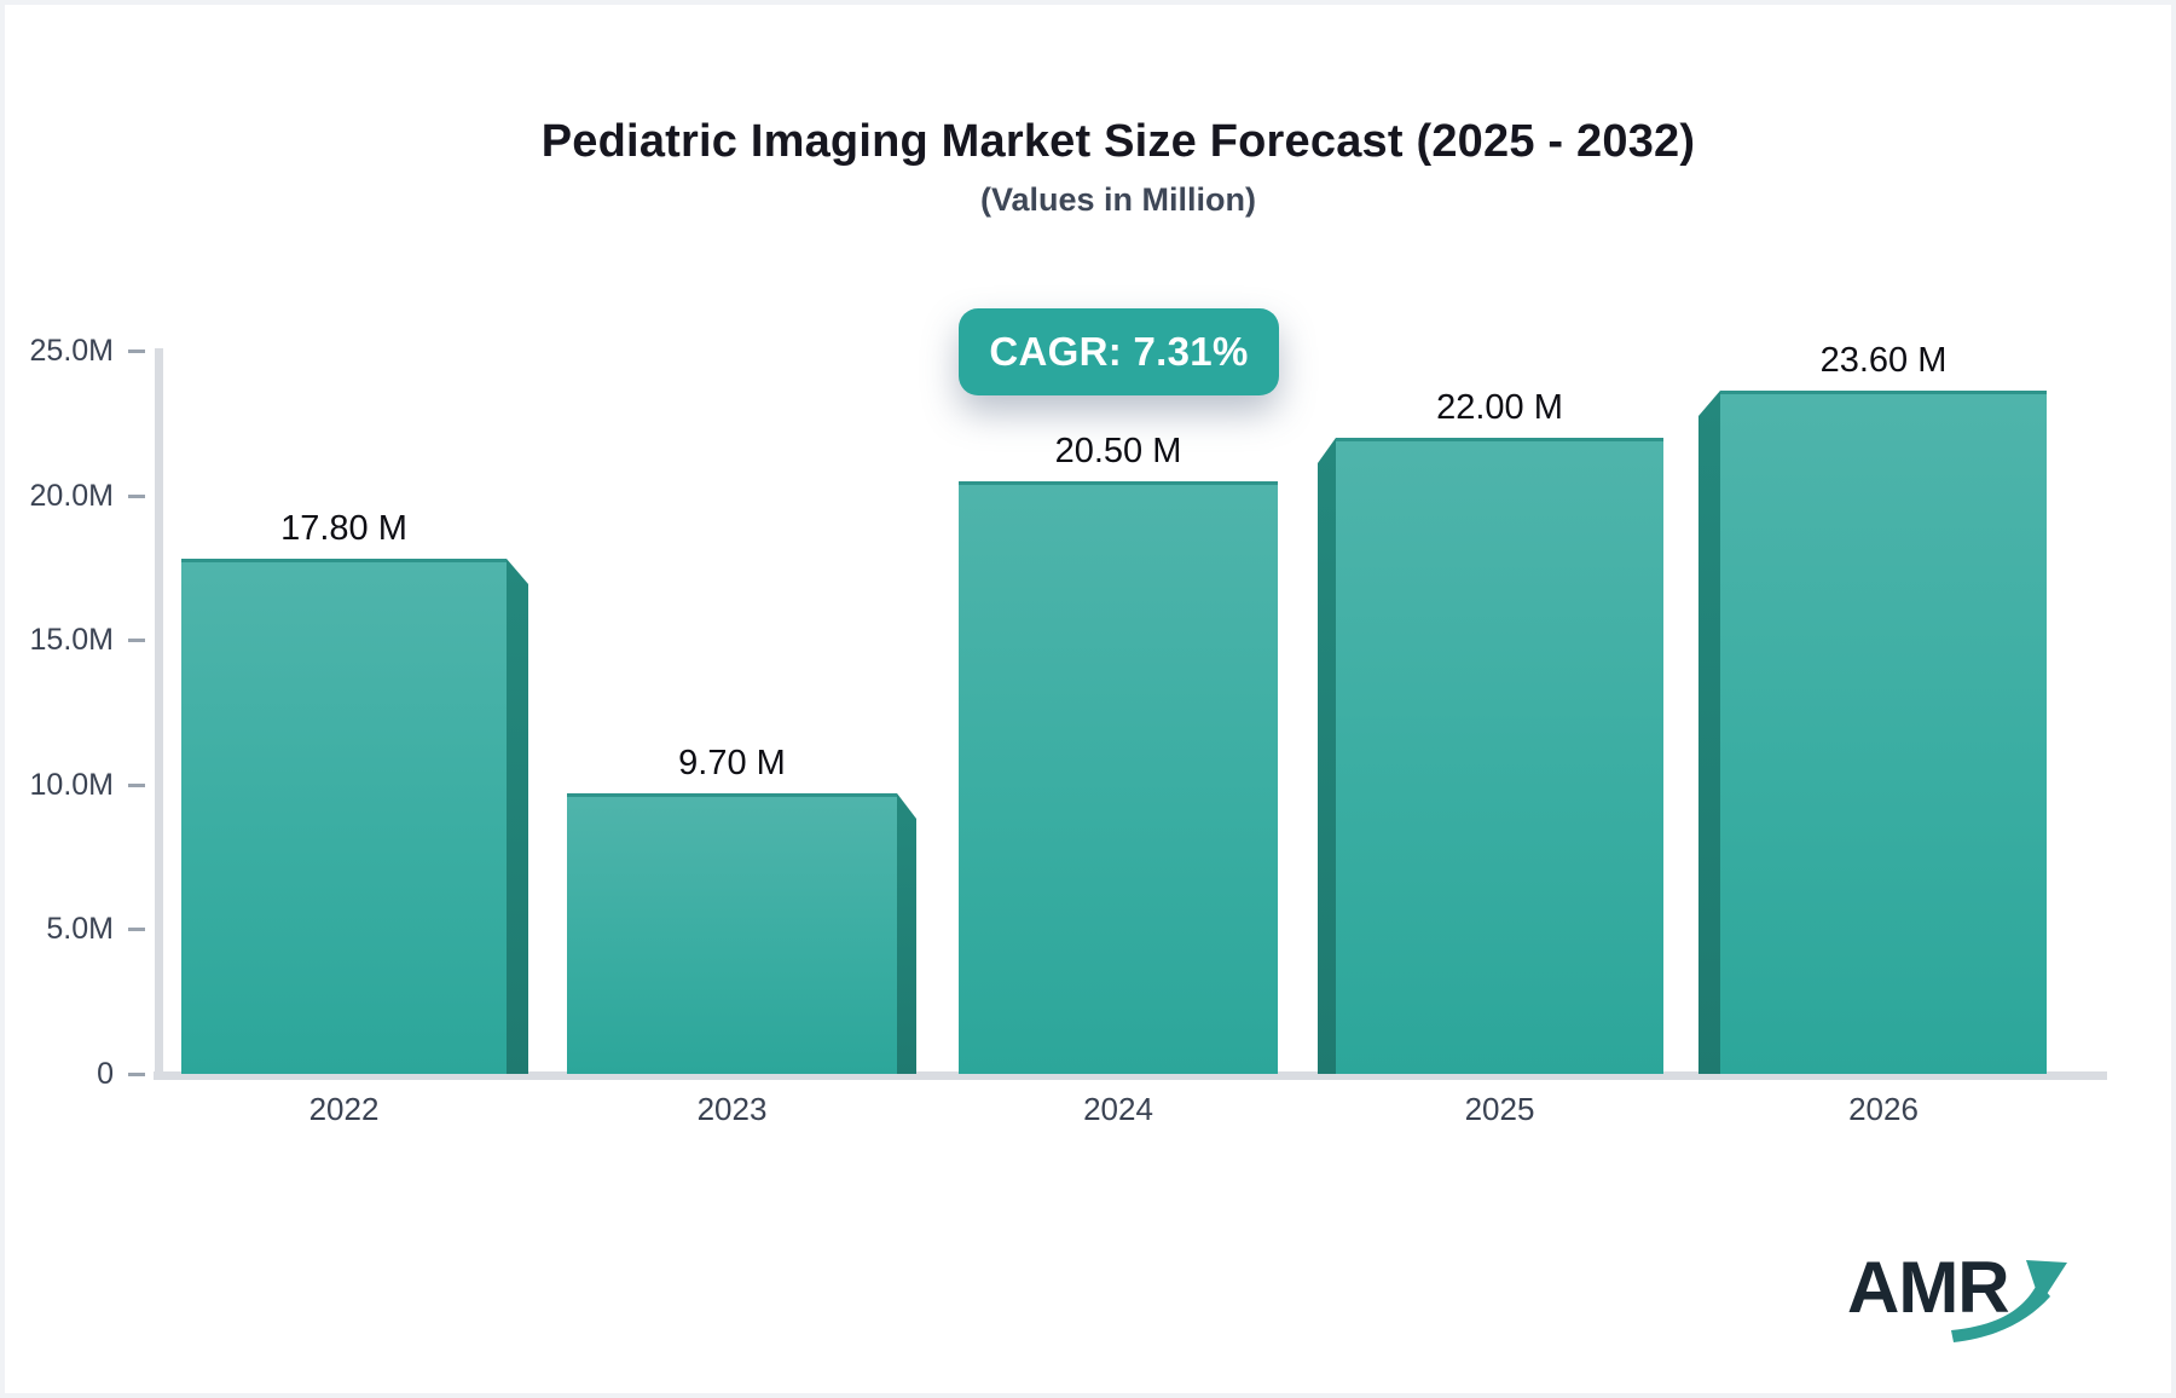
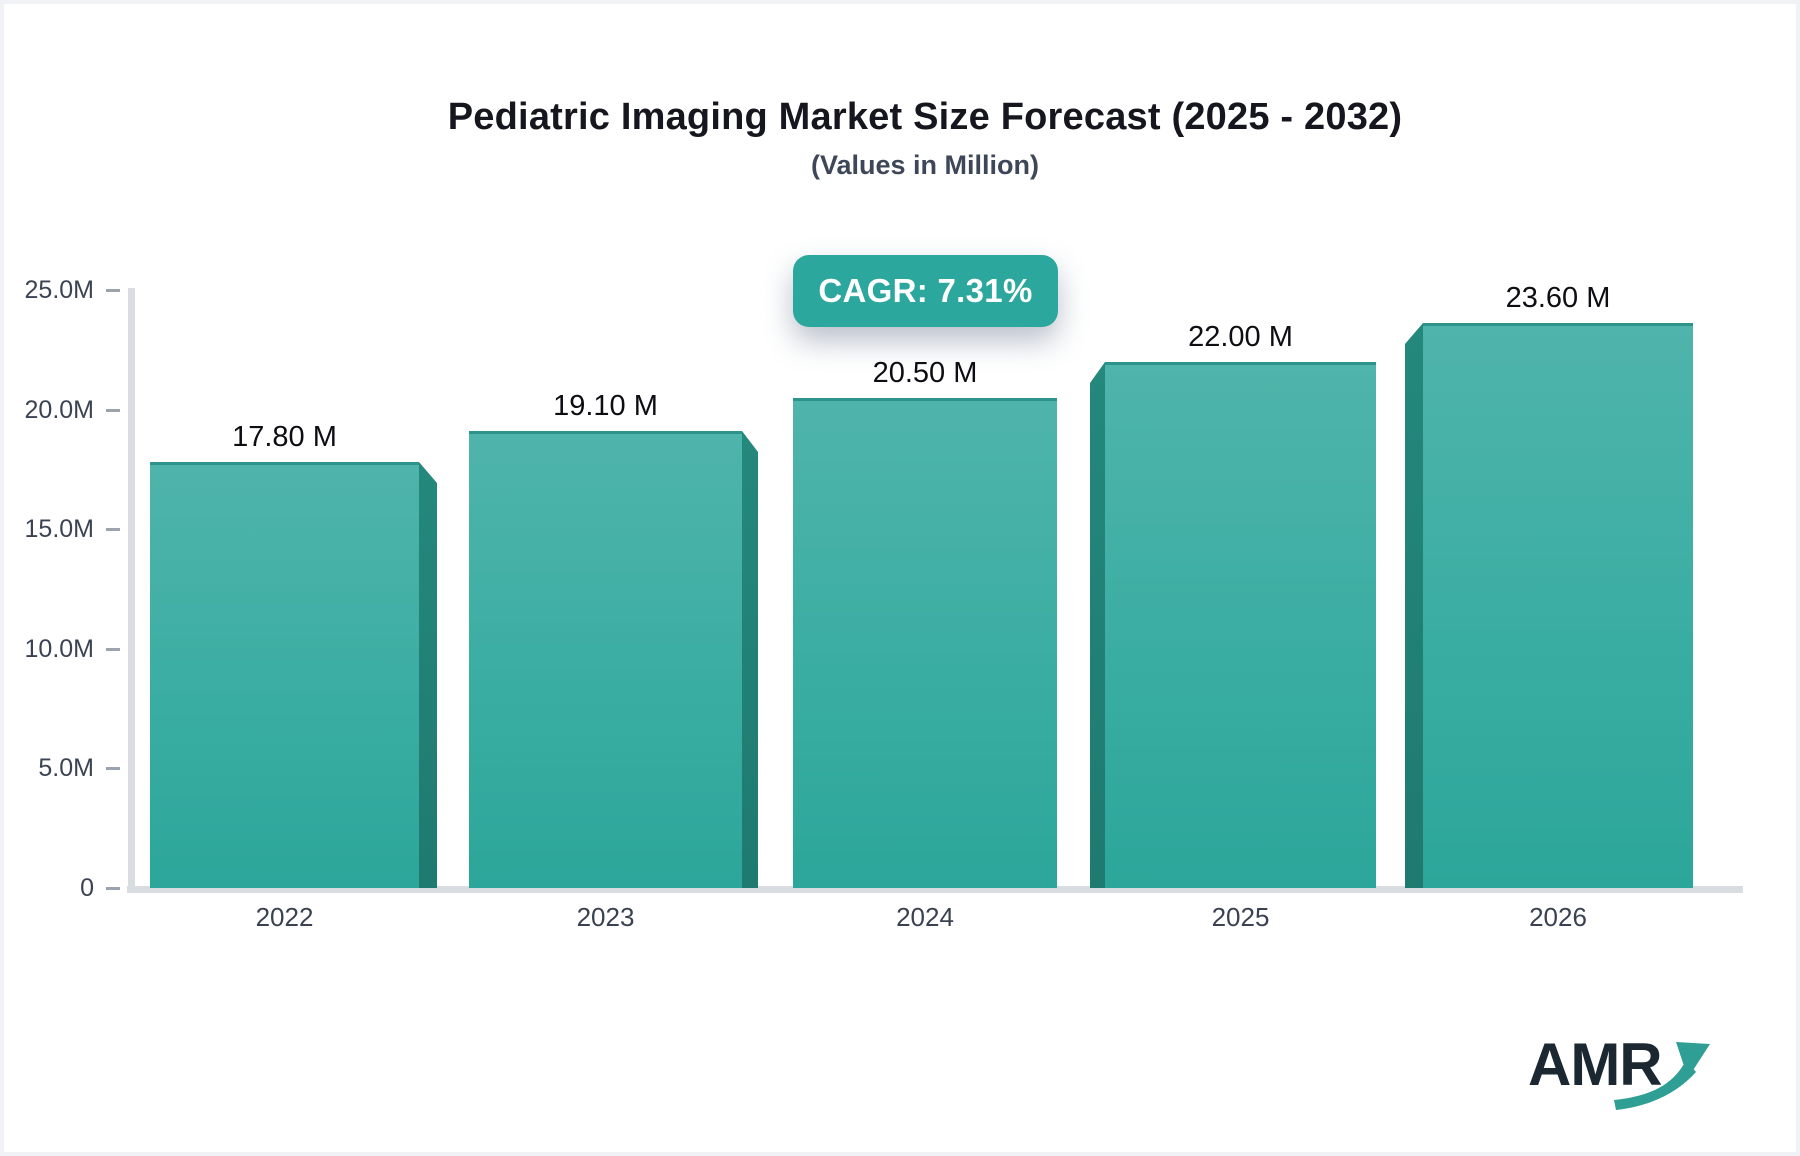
2023: 9.70 -> 19.10
